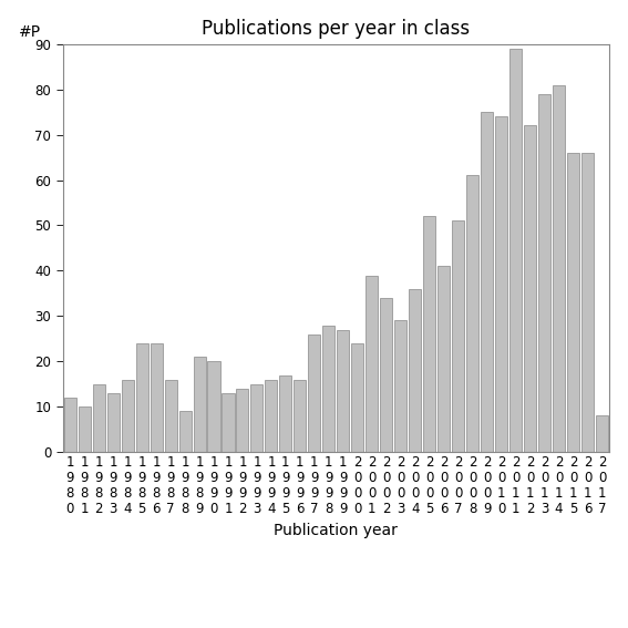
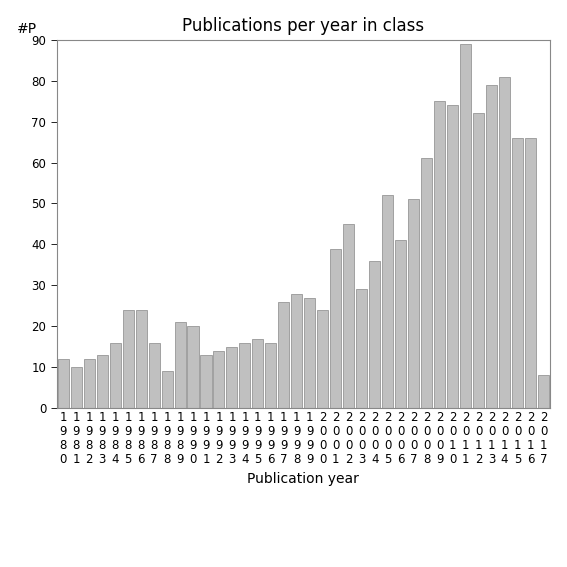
1 9 8 2: 15 -> 12
2 0 0 2: 34 -> 45
